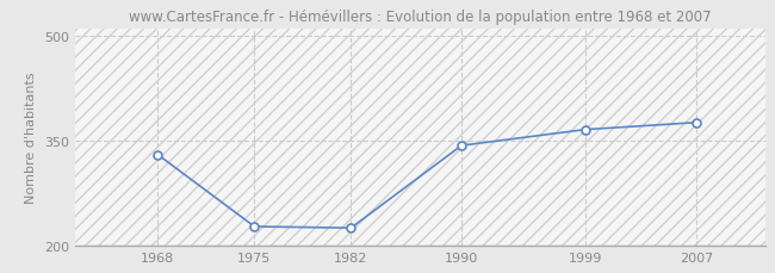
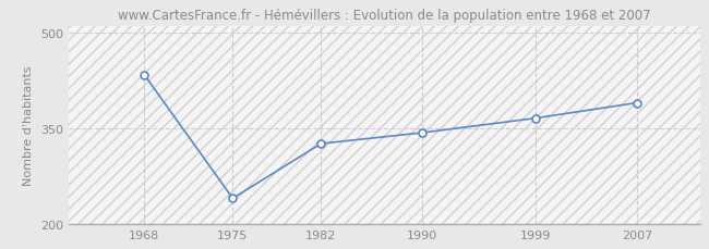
1968: 330 -> 434
1975: 227 -> 240
1982: 225 -> 326
2007: 376 -> 390
